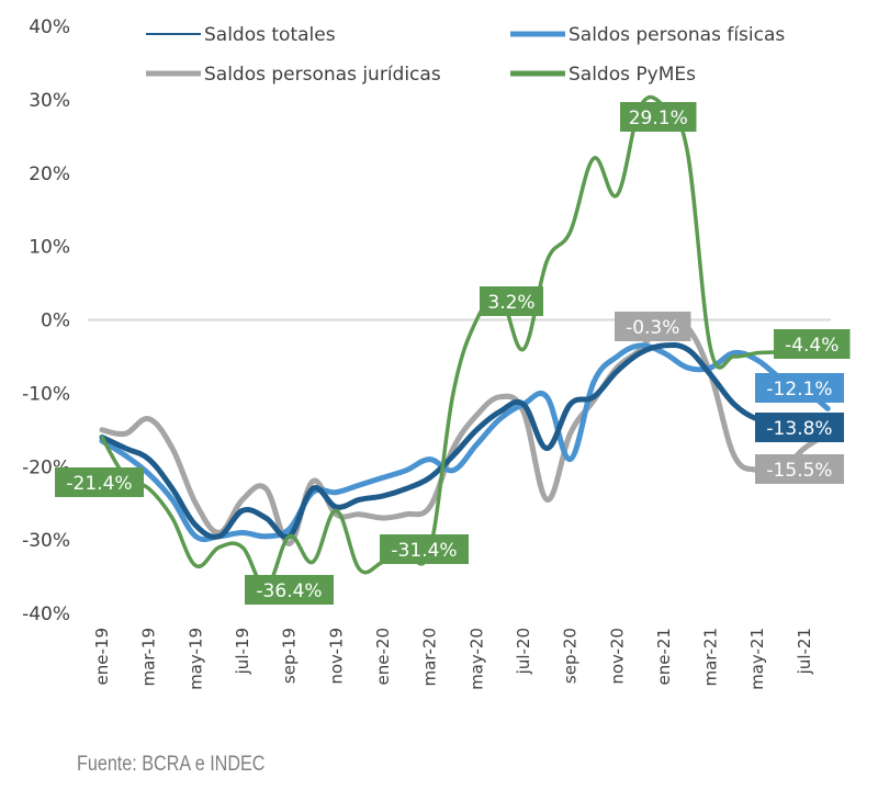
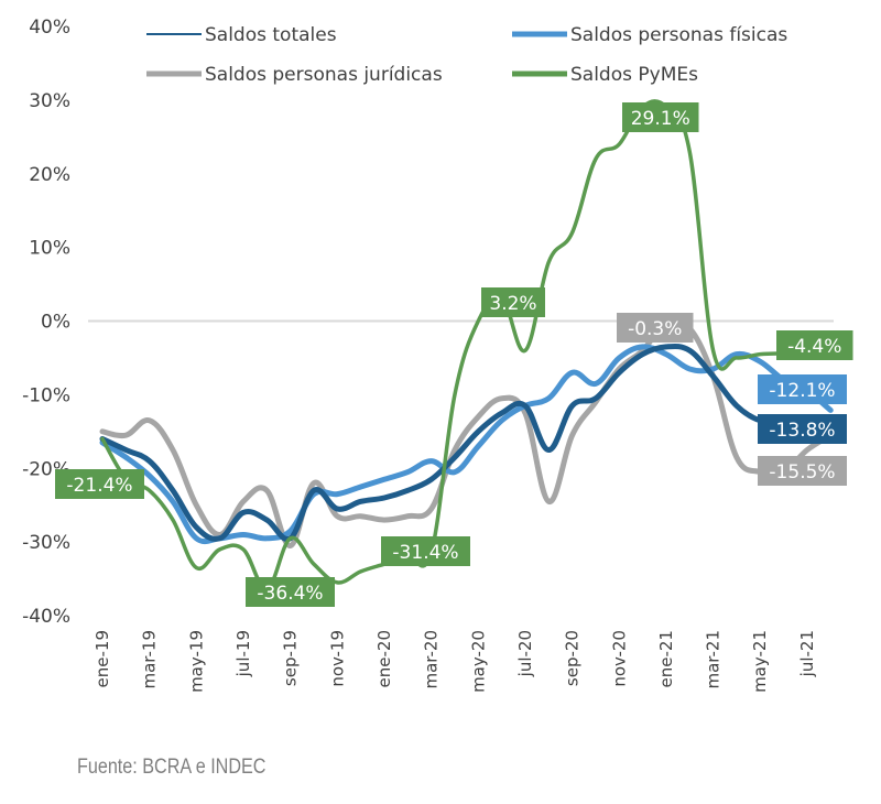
Saldos PyMEs/nov-19: -26% -> -35%
Saldos personas físicas/sep-20: -19% -> -7%
Saldos PyMEs/nov-20: 17% -> 24%
